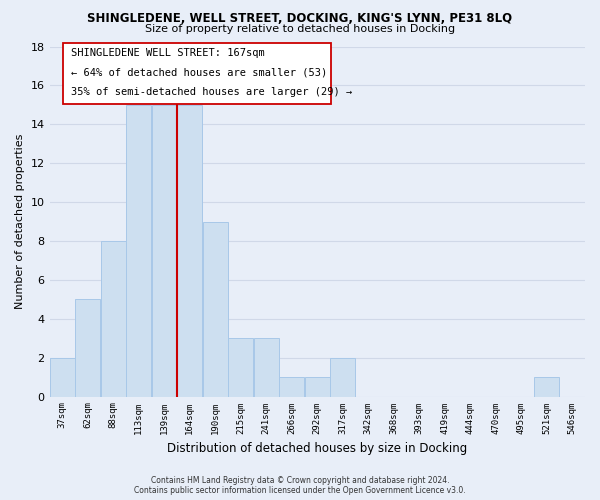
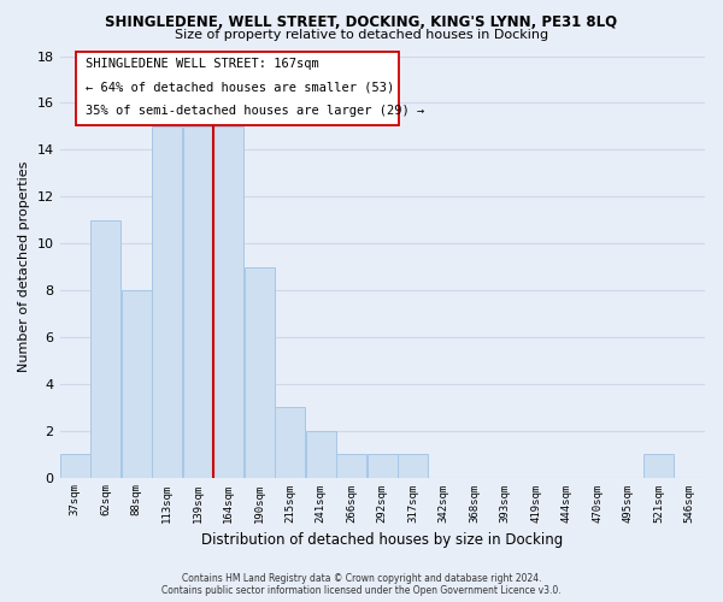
37sqm: 2 -> 1
62sqm: 5 -> 11
241sqm: 3 -> 2
317sqm: 2 -> 1
